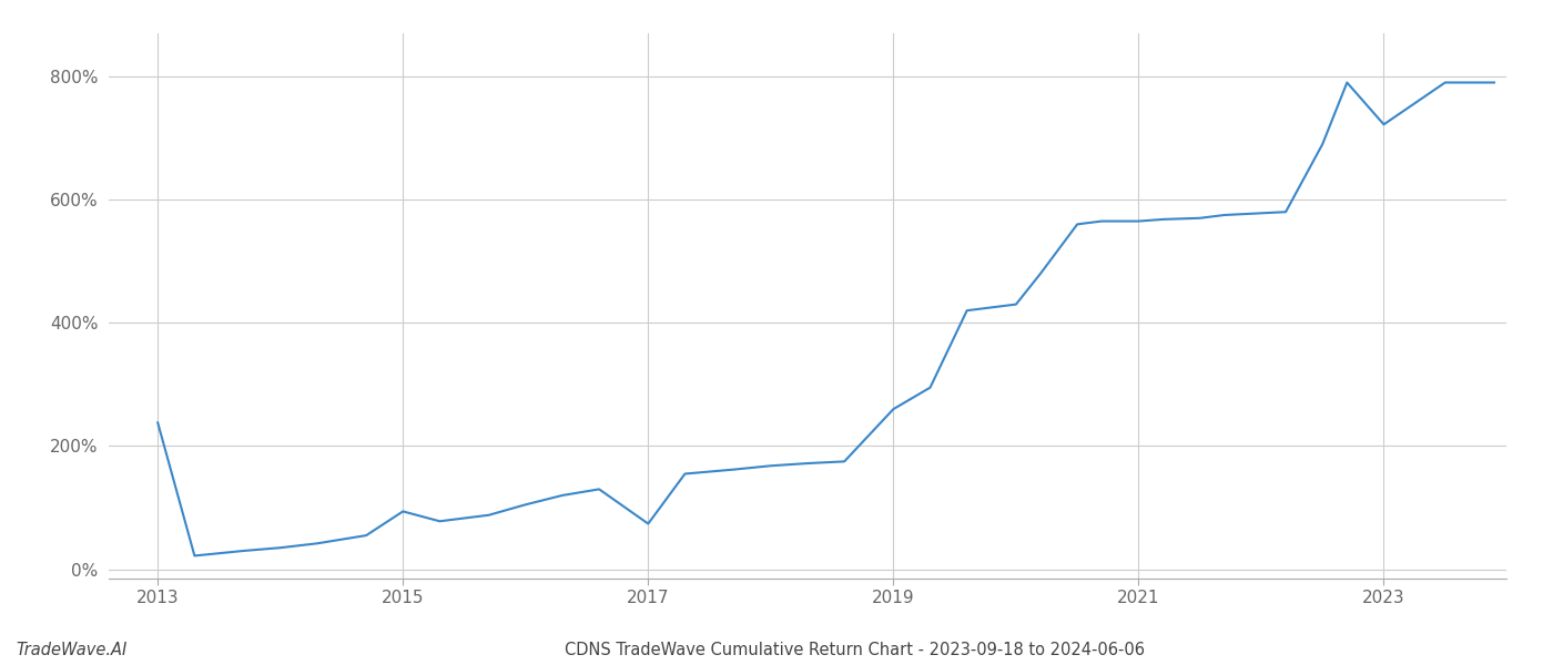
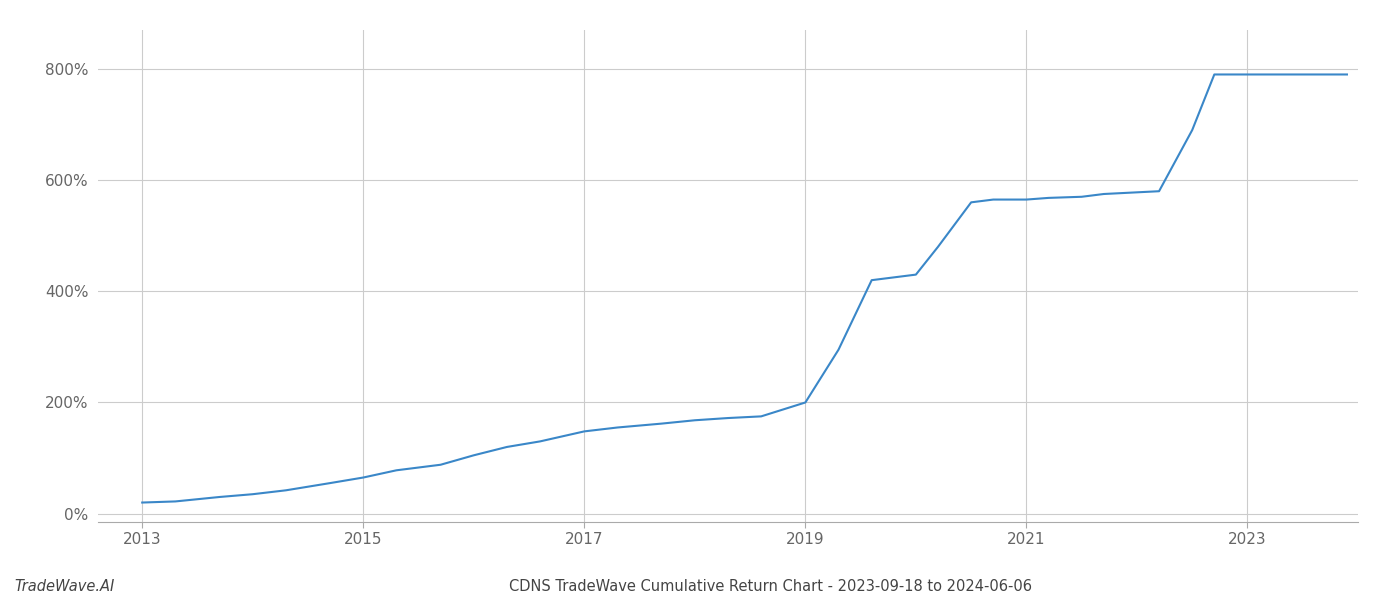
2013: 238% -> 20%
2015: 94% -> 65%
2017: 74% -> 148%
2019: 260% -> 200%
2023: 722% -> 790%
